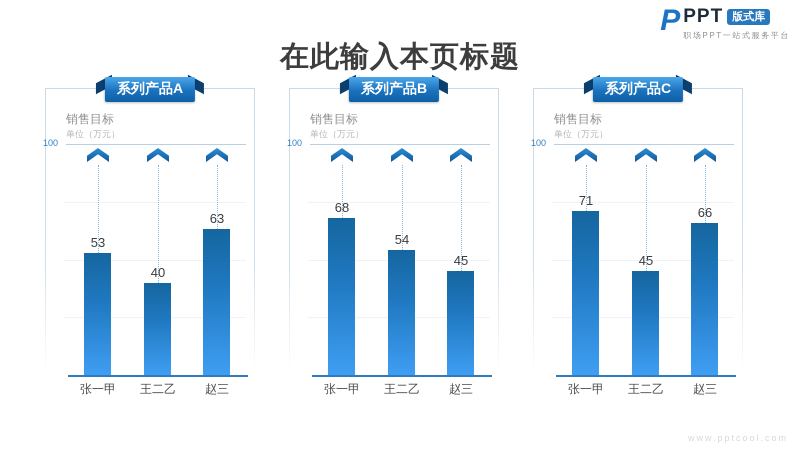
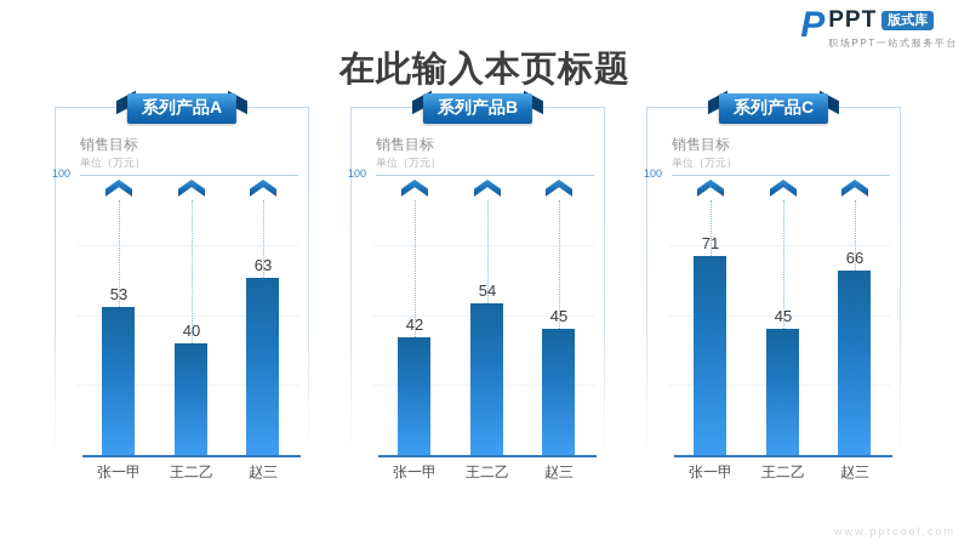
系列产品B/张一甲: 68 -> 42
